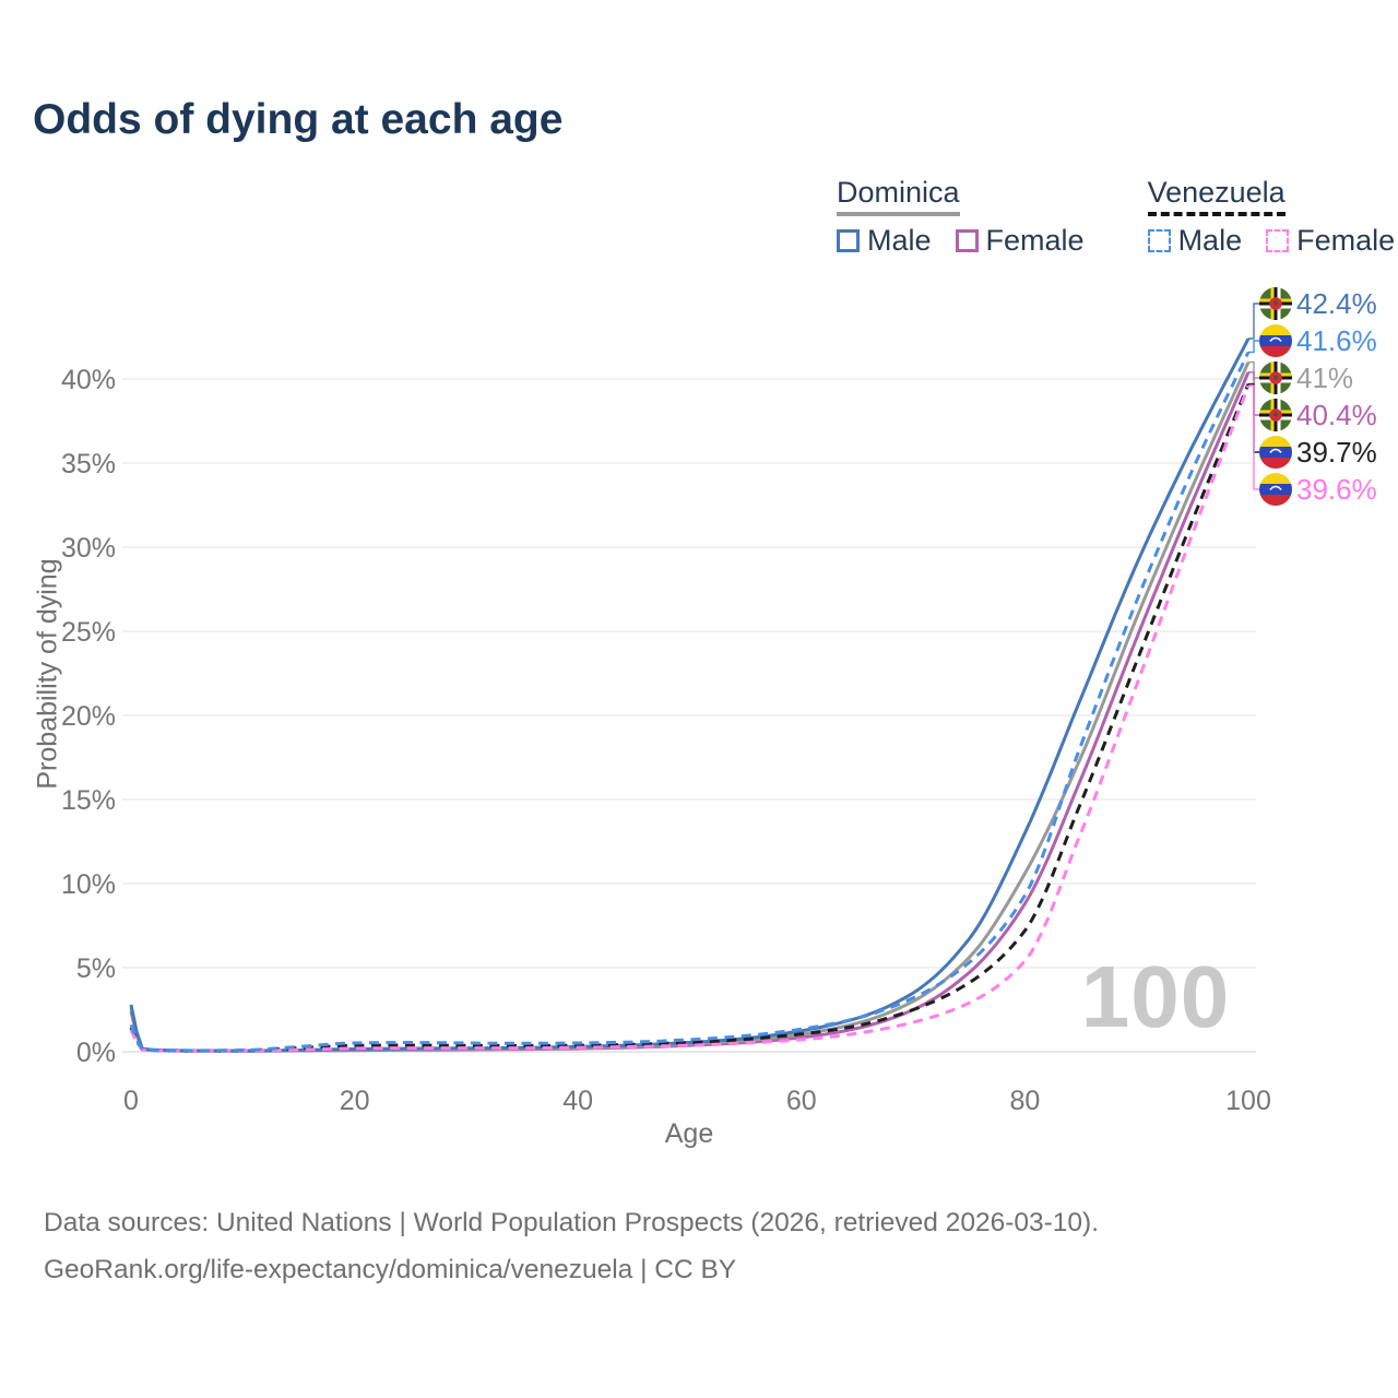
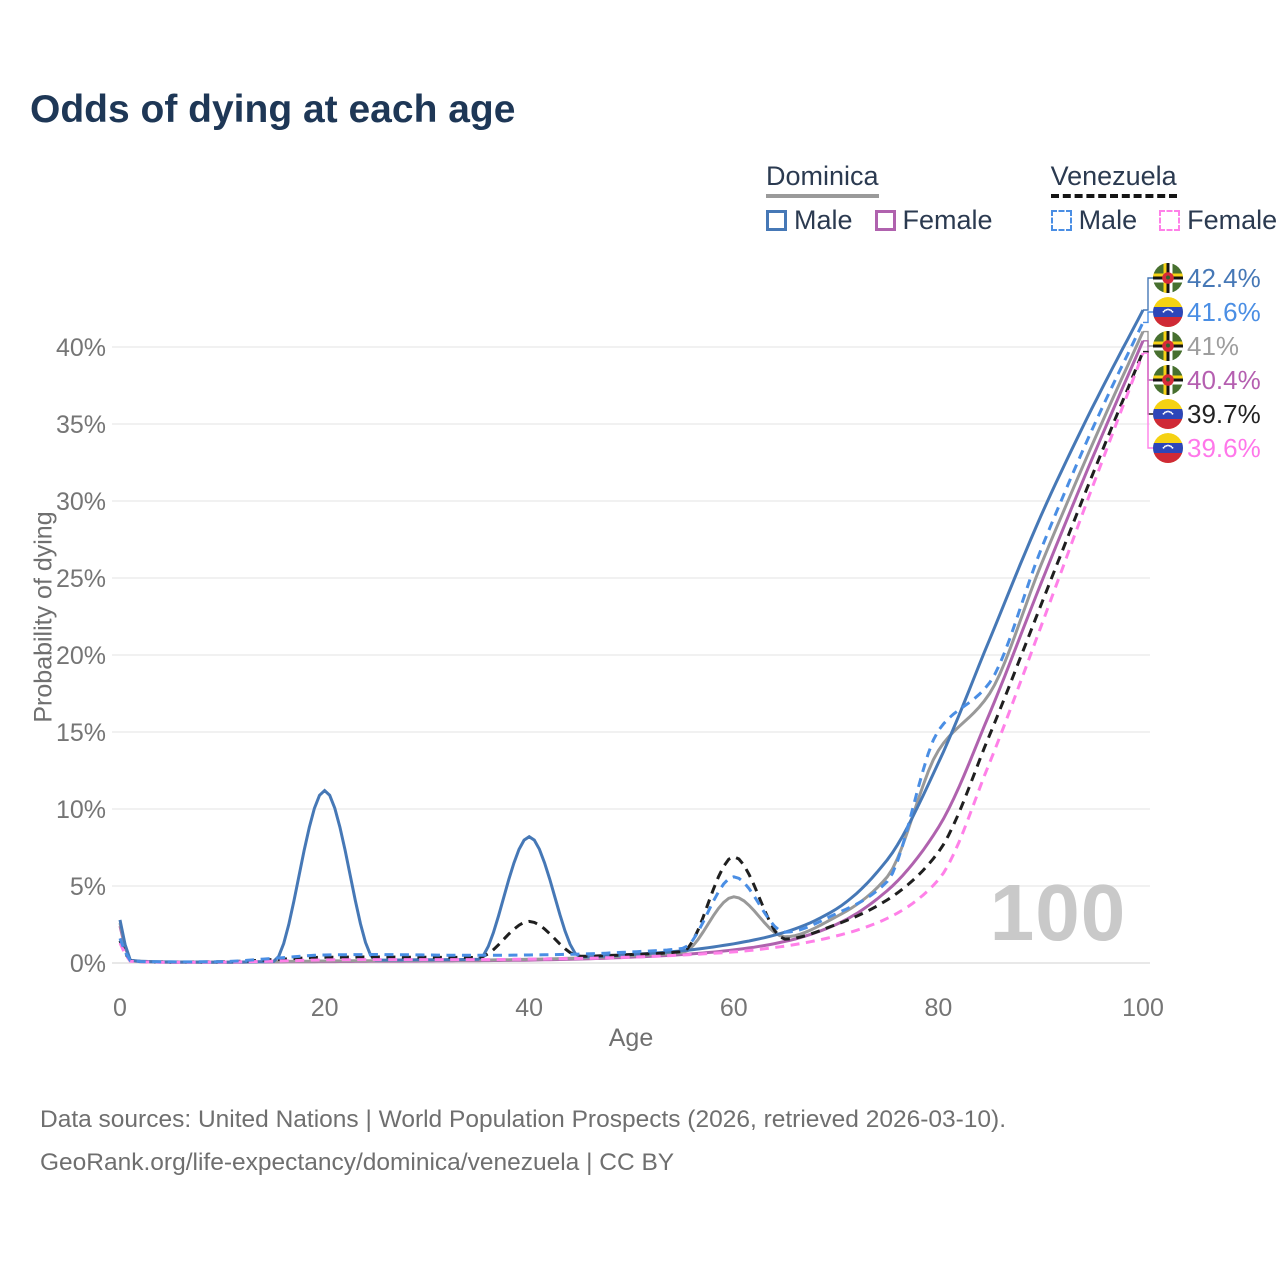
Dominica Male/20: 0.2% -> 11.2%
Dominica Male/40: 0.3% -> 8.2%
Venezuela/40: 0.4% -> 2.7%
Venezuela Male/60: 1.4% -> 5.6%
Dominica/60: 1.1% -> 4.3%
Venezuela/60: 1.1% -> 6.9%
Venezuela Male/80: 9.3% -> 15.1%
Dominica/80: 10.6% -> 13.8%
